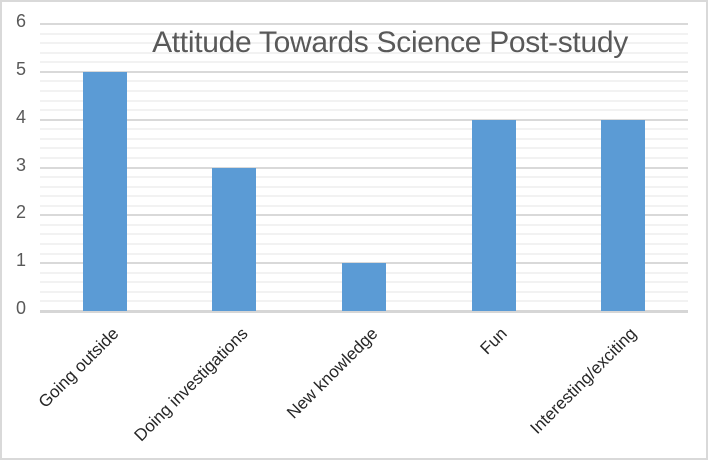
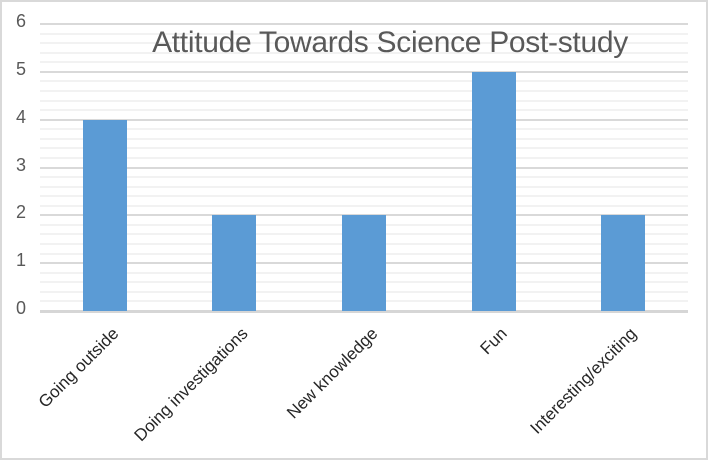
Going outside: 5 -> 4
Doing investigations: 3 -> 2
New knowledge: 1 -> 2
Fun: 4 -> 5
Interesting/exciting: 4 -> 2
